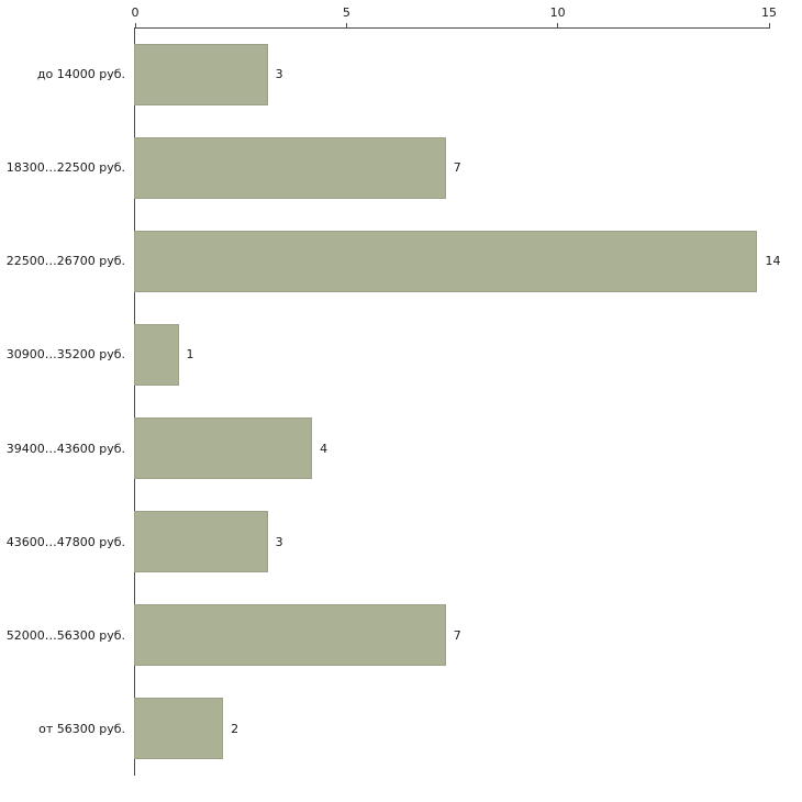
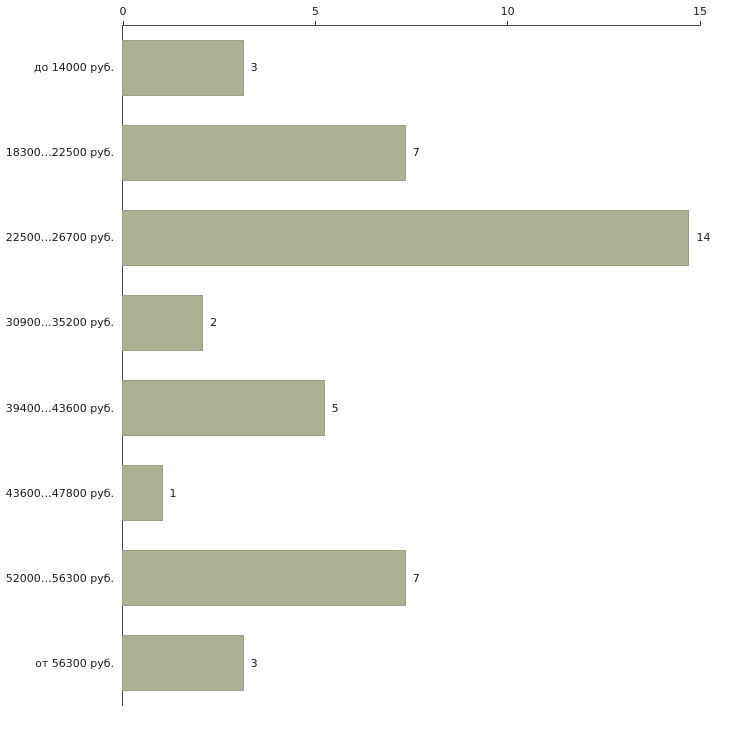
30900…35200 руб.: 1 -> 2
39400…43600 руб.: 4 -> 5
43600…47800 руб.: 3 -> 1
от 56300 руб.: 2 -> 3
